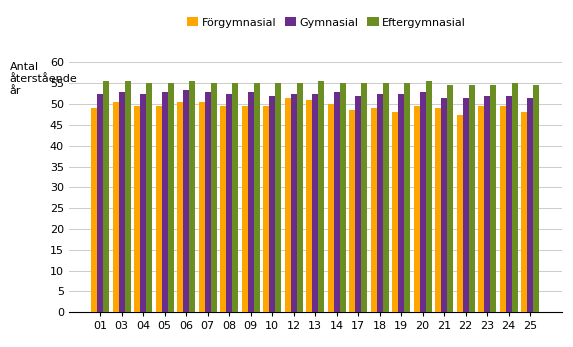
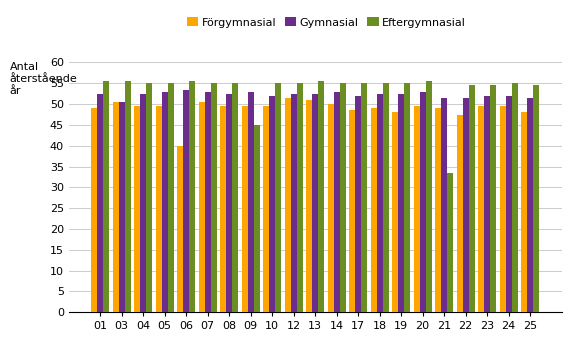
Gymnasial/03: 53.0 -> 50.5
Förgymnasial/06: 50.5 -> 40.0
Eftergymnasial/09: 55.0 -> 45.0
Eftergymnasial/21: 54.5 -> 33.5
